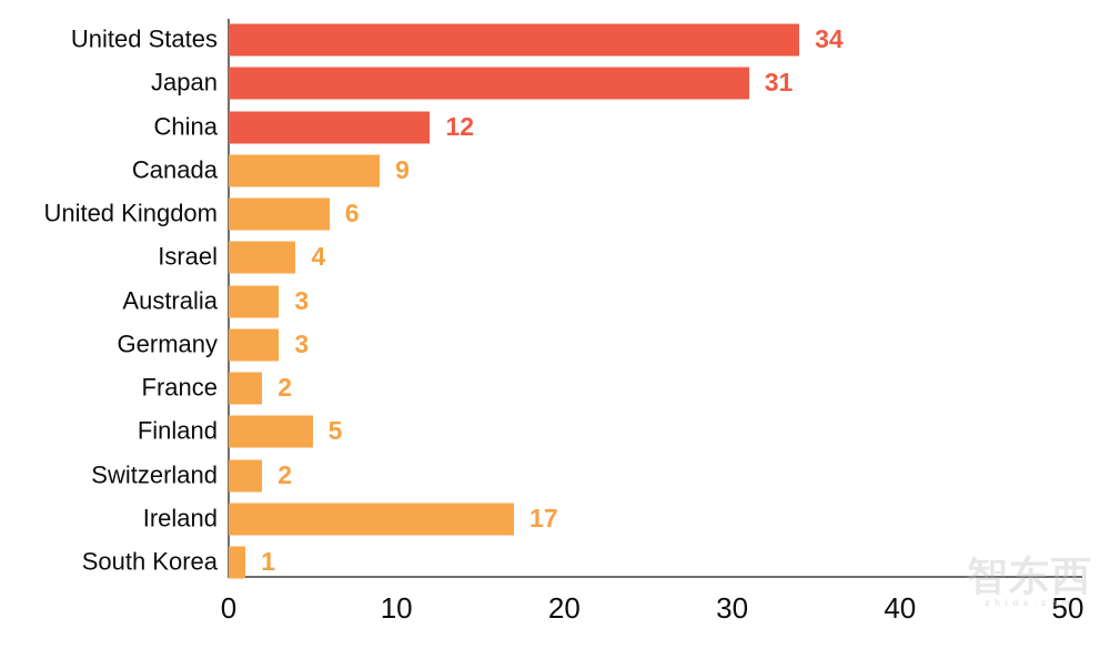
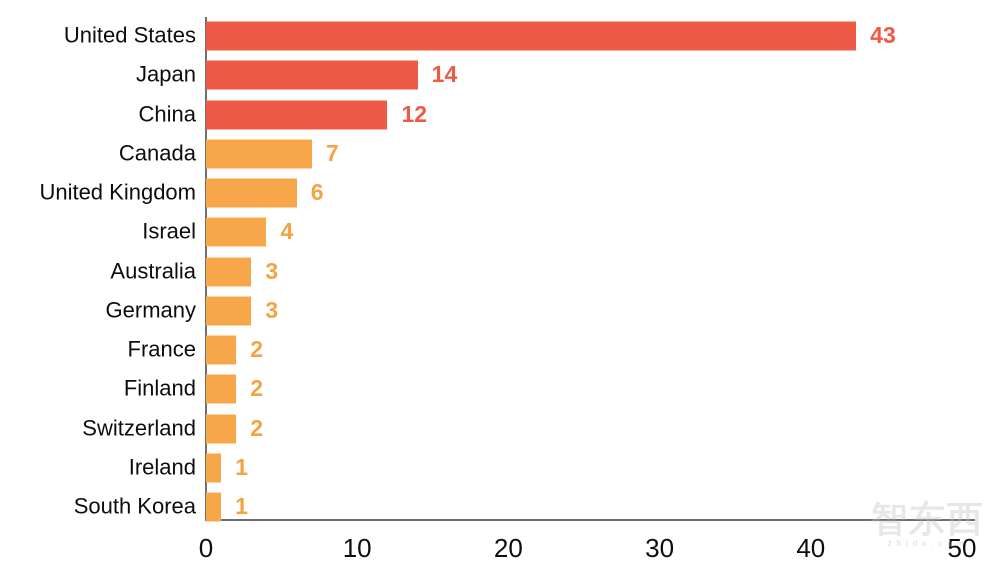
United States: 34 -> 43
Japan: 31 -> 14
Canada: 9 -> 7
Finland: 5 -> 2
Ireland: 17 -> 1
